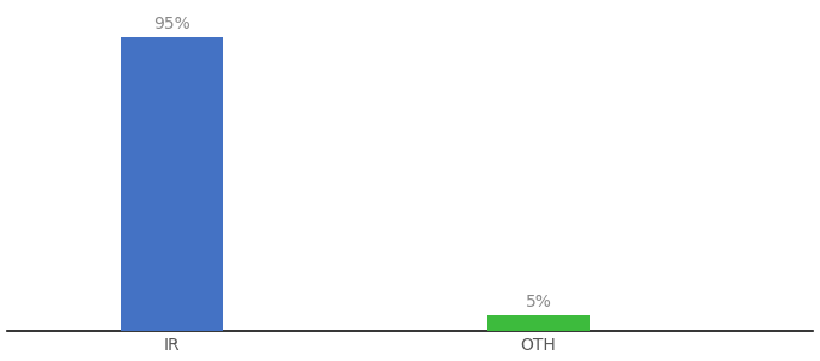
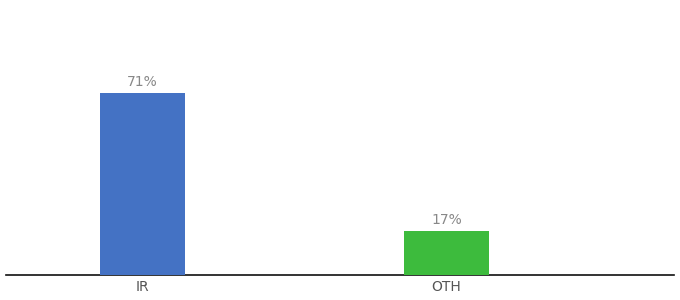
IR: 95% -> 71%
OTH: 5% -> 17%
